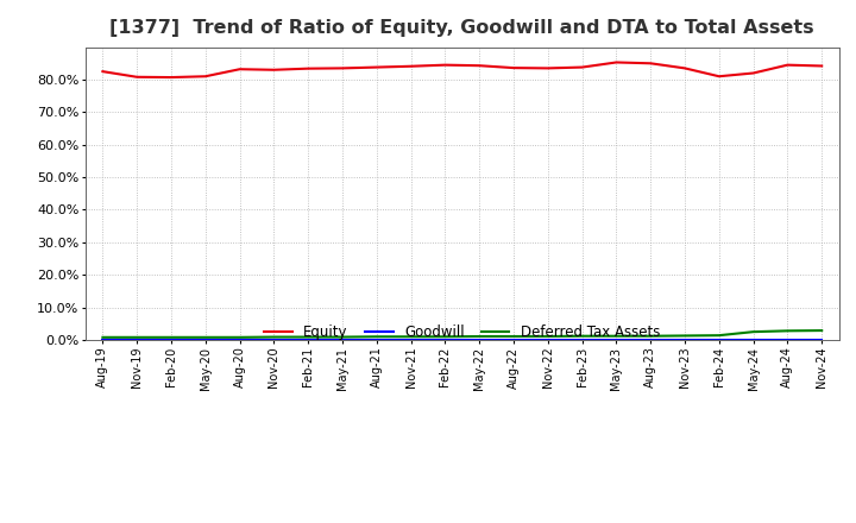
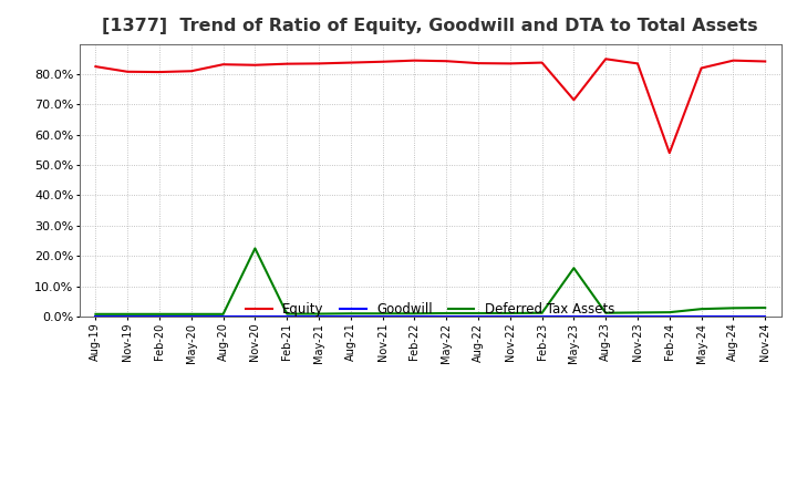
Deferred Tax Assets/Nov-20: 0.9% -> 22.5%
Equity/May-23: 85.3% -> 71.5%
Deferred Tax Assets/May-23: 1.2% -> 16.0%
Equity/Feb-24: 81.0% -> 54.0%
